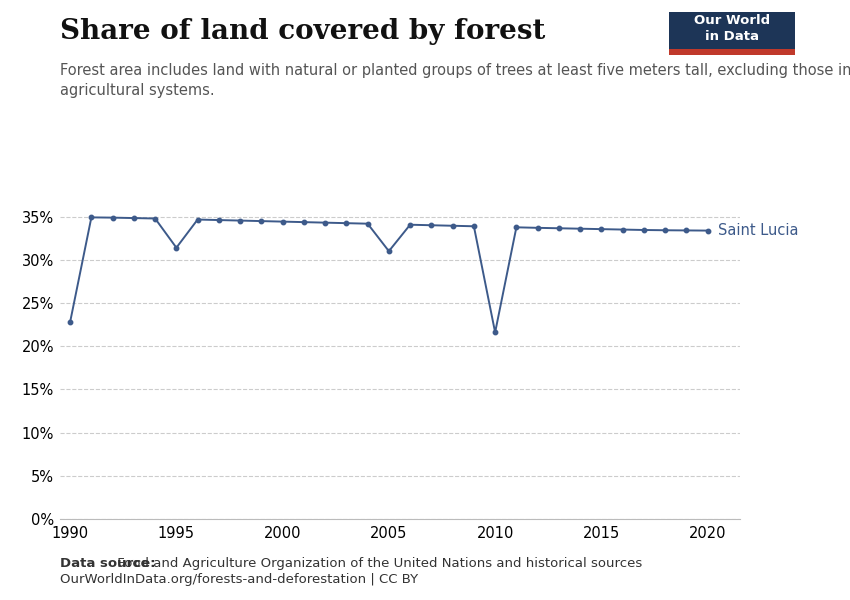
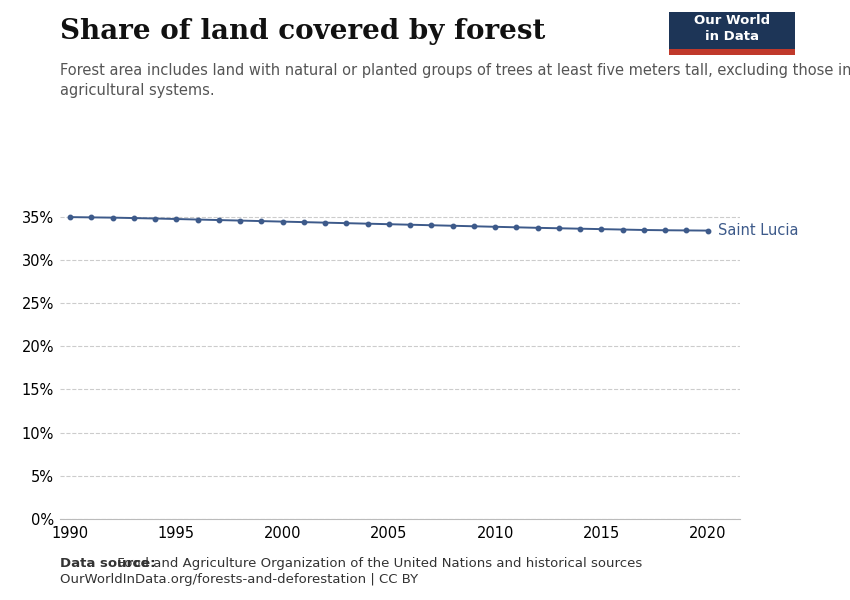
1990: 22.8% -> 34.9%
1995: 31.4% -> 34.7%
2005: 31.0% -> 34.1%
2010: 21.6% -> 33.8%
